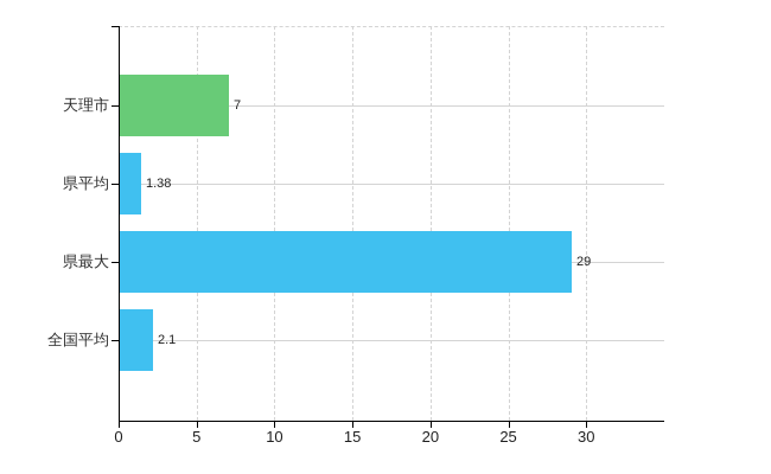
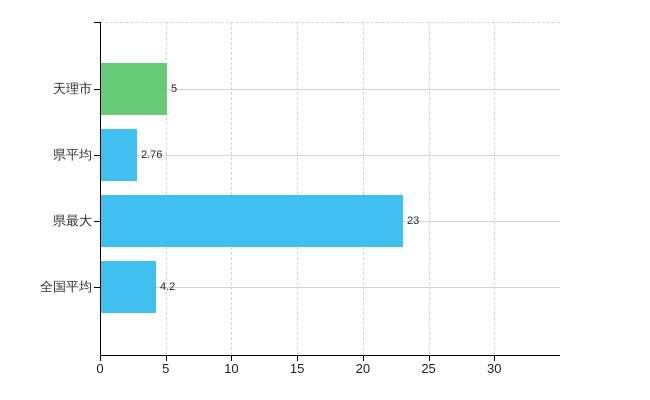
天理市: 7 -> 5
県平均: 1.38 -> 2.76
県最大: 29 -> 23
全国平均: 2.1 -> 4.2
